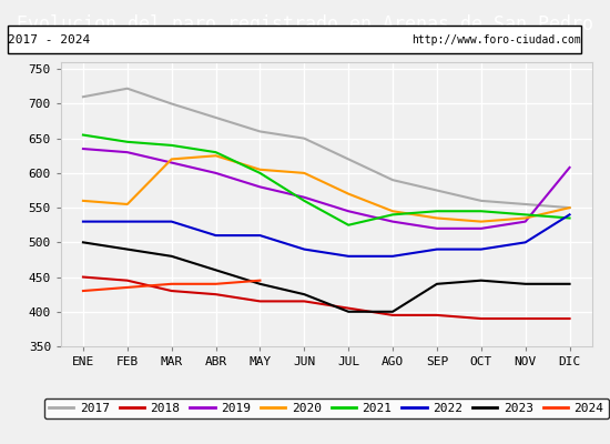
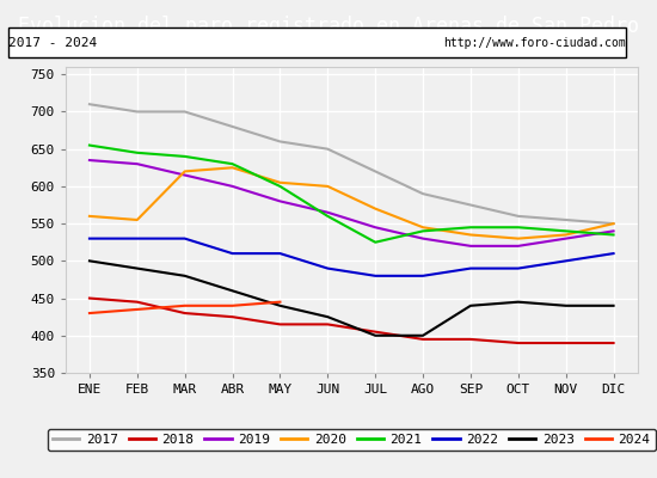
2017/FEB: 722 -> 700
2019/DIC: 608 -> 540
2022/DIC: 540 -> 510
